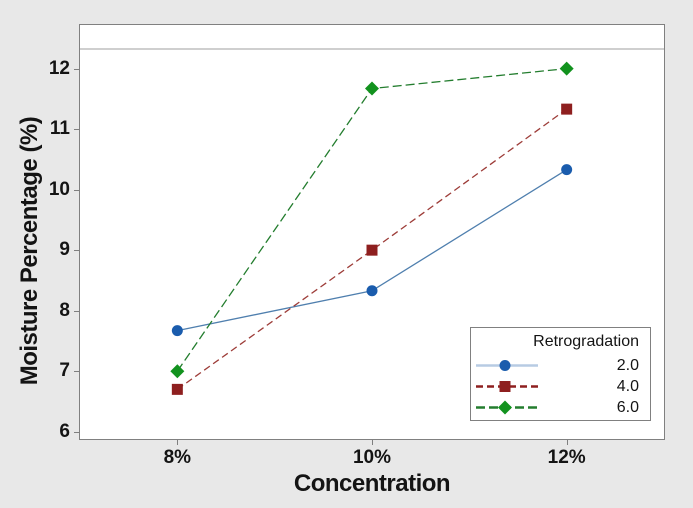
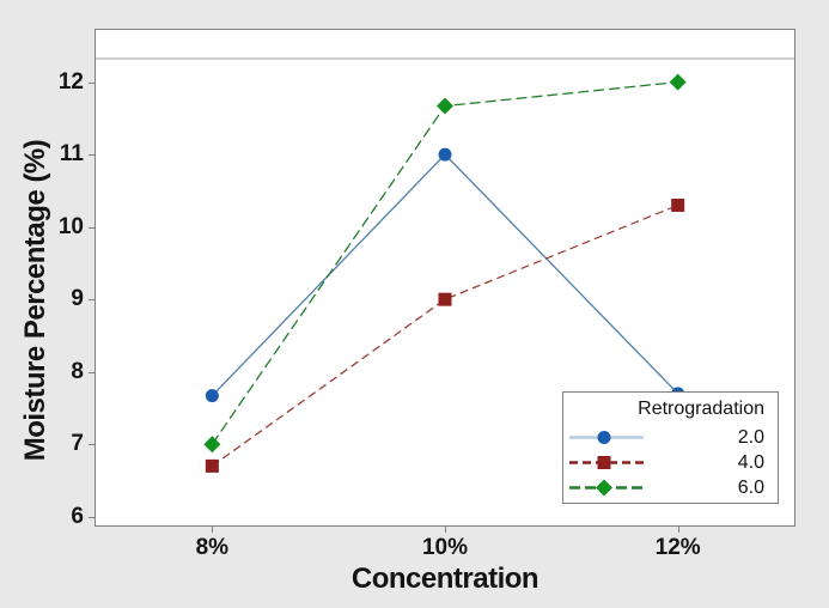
2.0/10%: 8.3 -> 11.0
2.0/12%: 10.3 -> 7.7
4.0/12%: 11.3 -> 10.3
